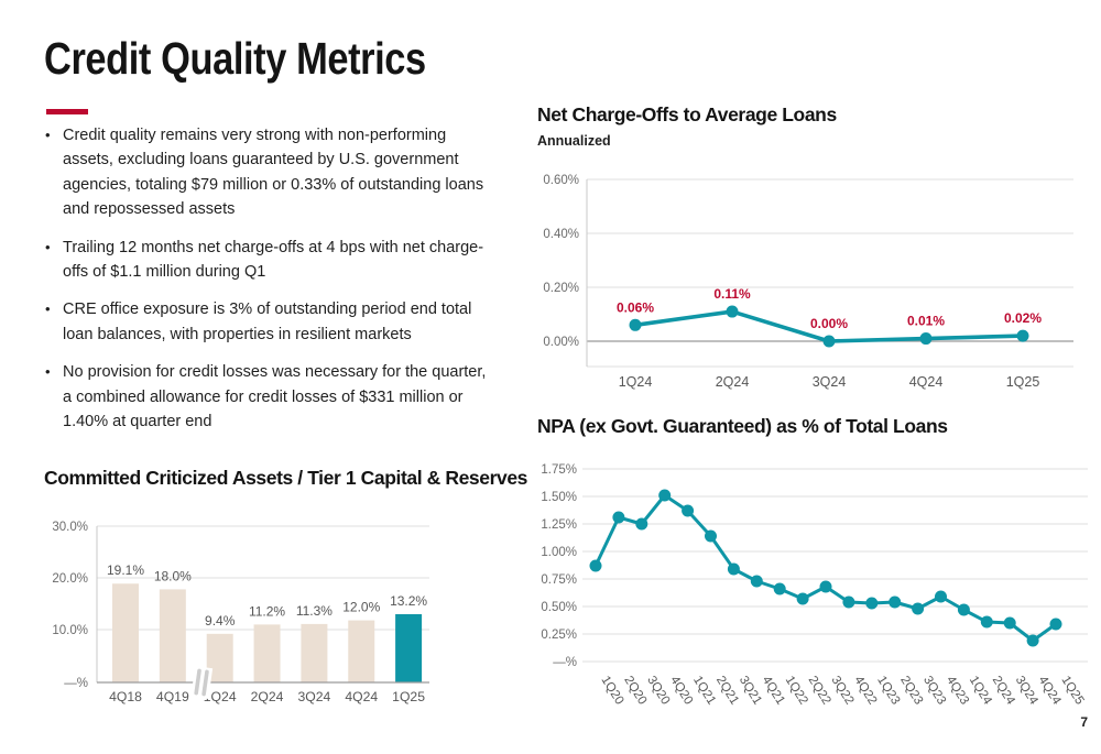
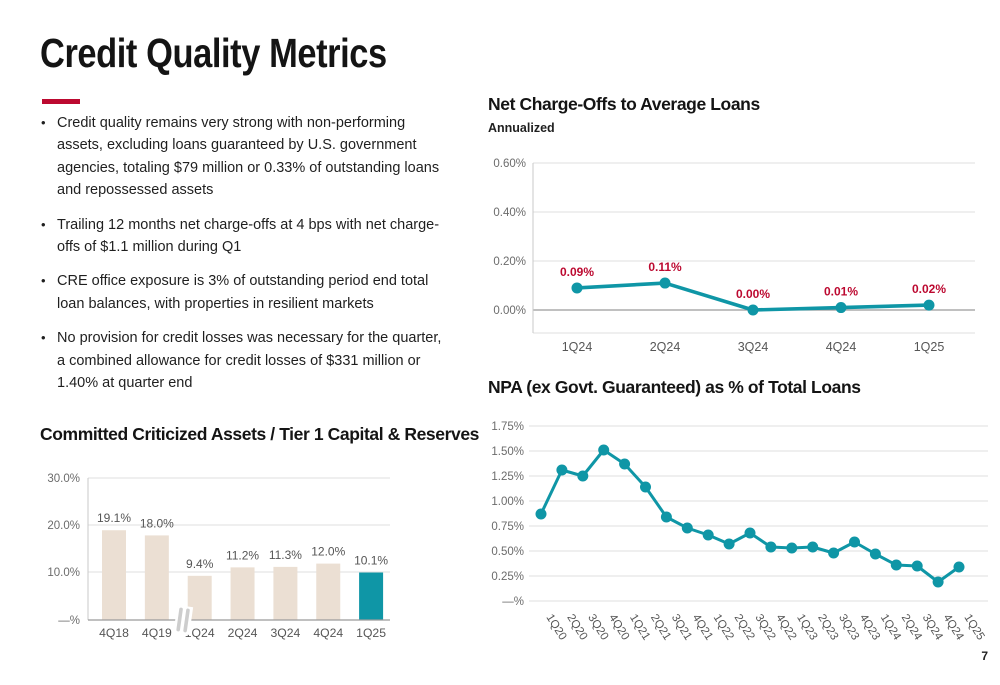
Net Charge-Offs to Average Loans/1Q24: 0.06% -> 0.09%
Committed Criticized Assets / Tier 1 Capital & Reserves/1Q25: 13.2% -> 10.1%
